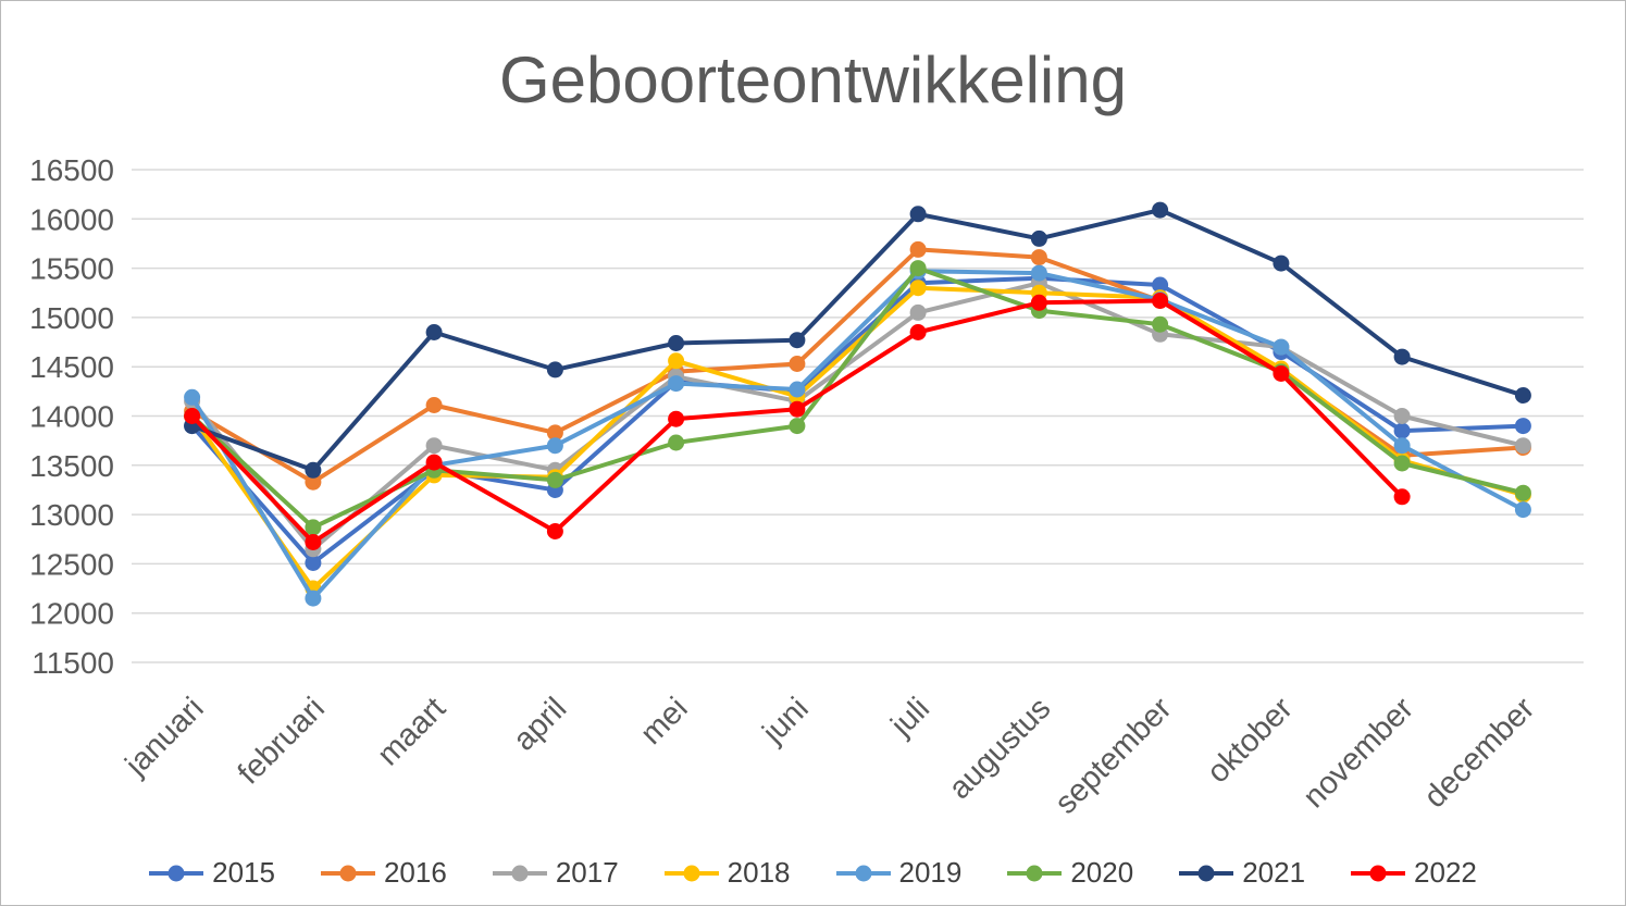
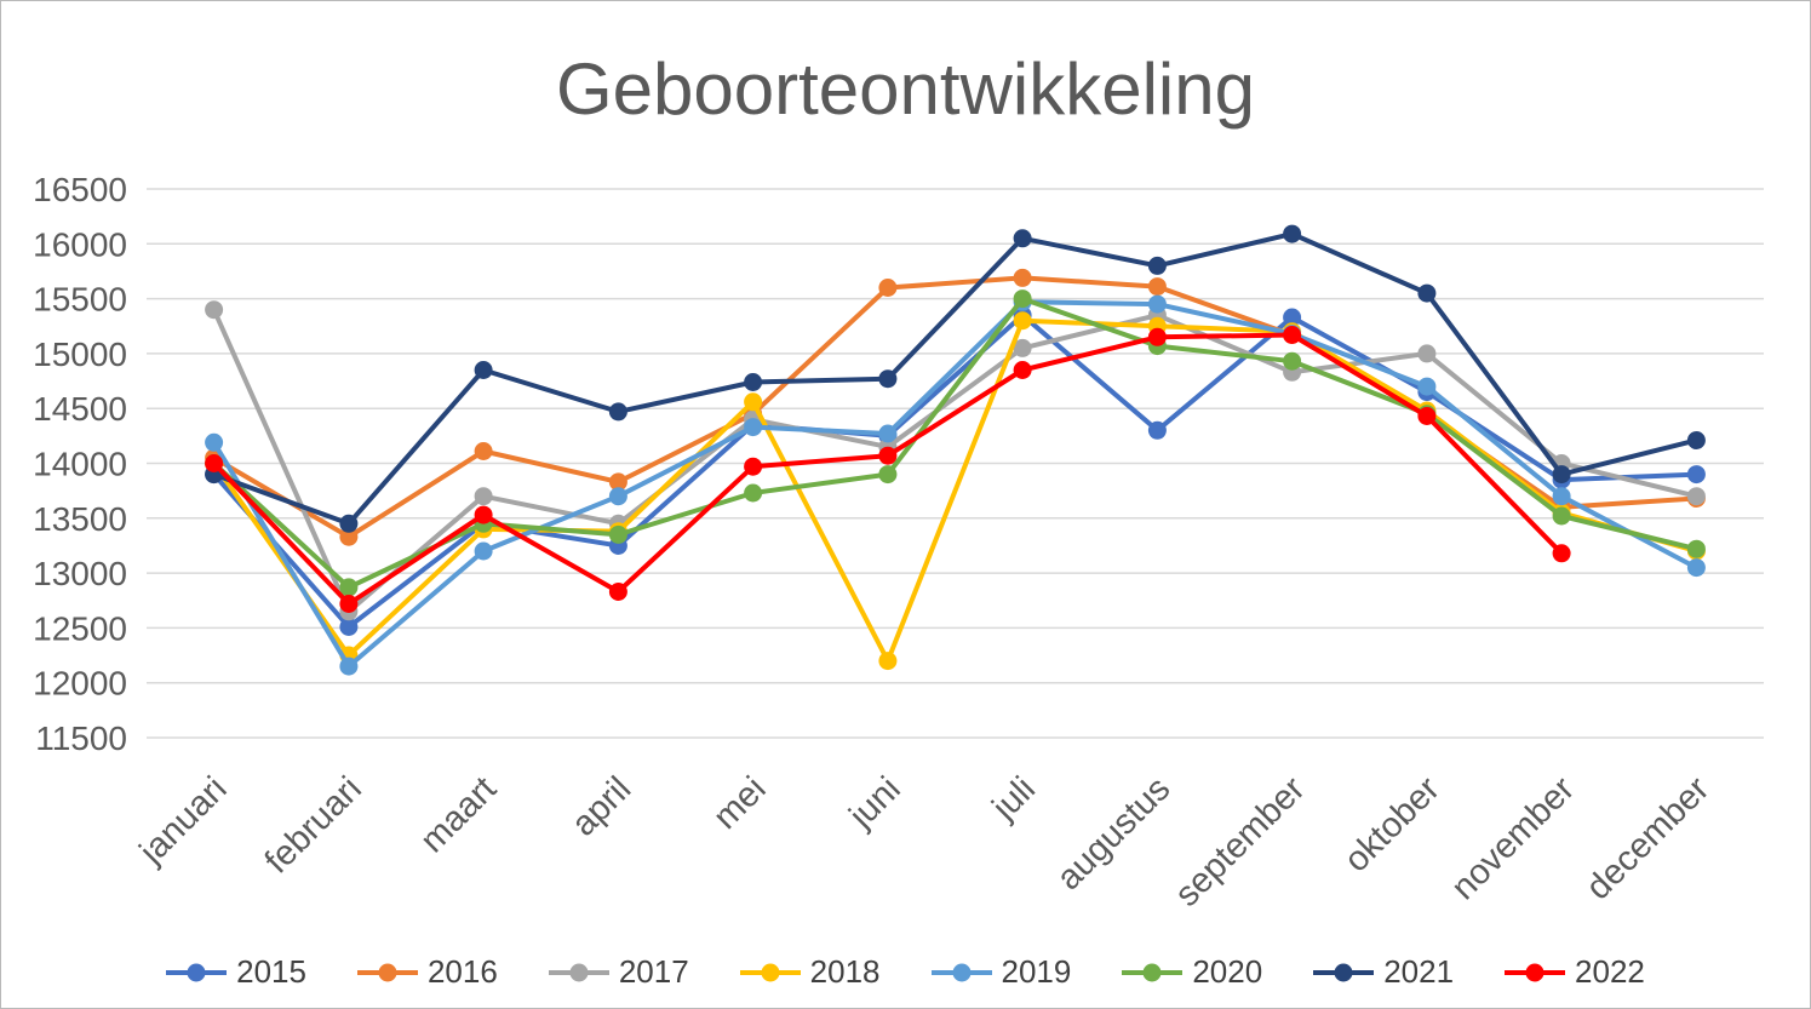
2017/januari: 14200 -> 15400
2019/maart: 13500 -> 13200
2016/juni: 14500 -> 15600
2018/juni: 14200 -> 12200
2015/augustus: 15400 -> 14300
2017/oktober: 14700 -> 15000
2021/november: 14600 -> 13900
